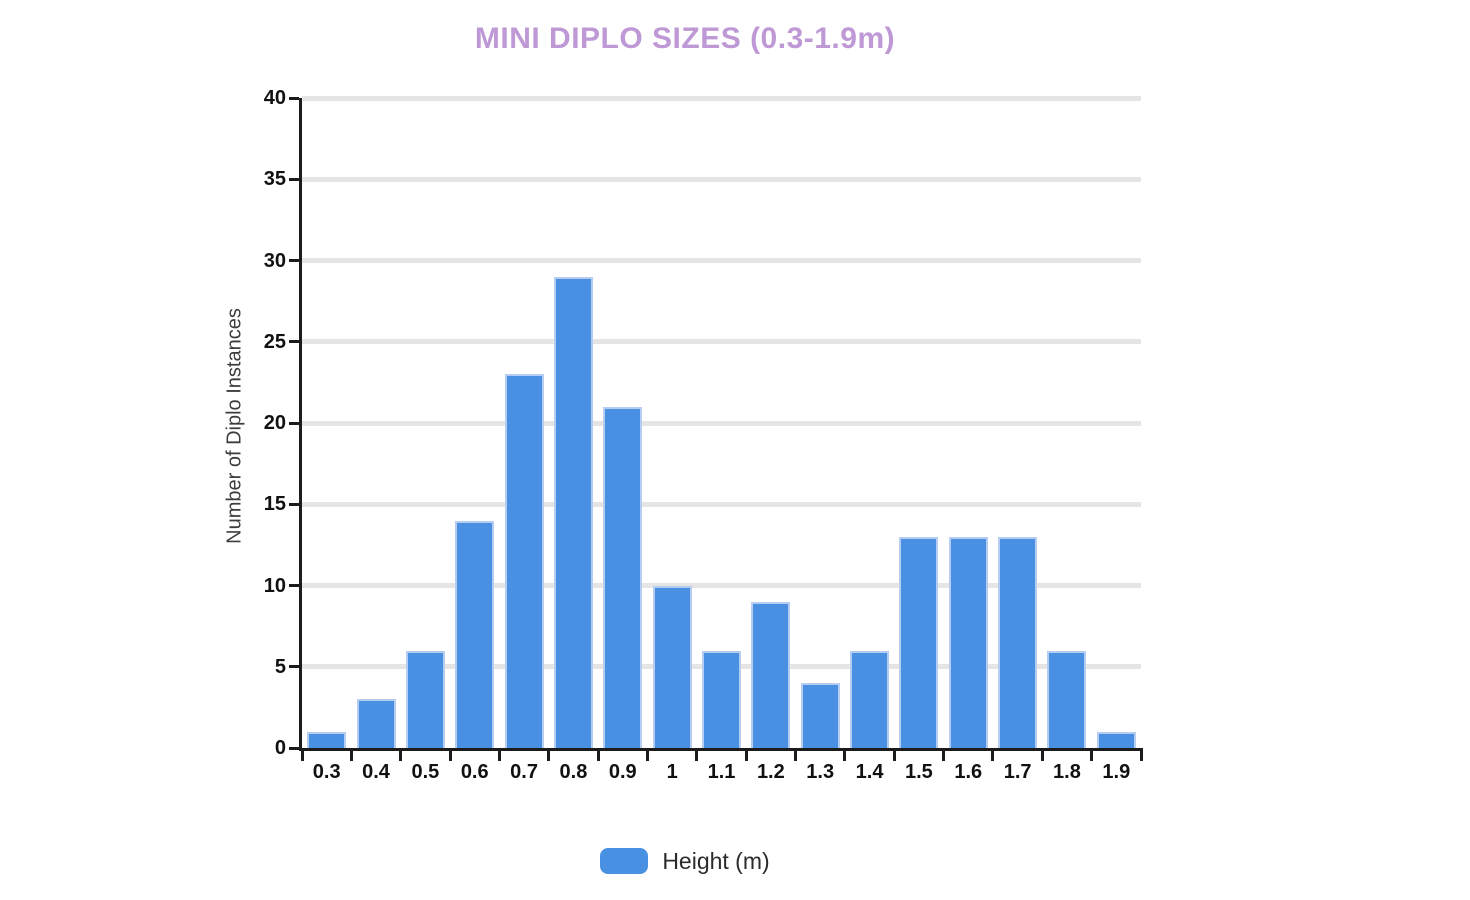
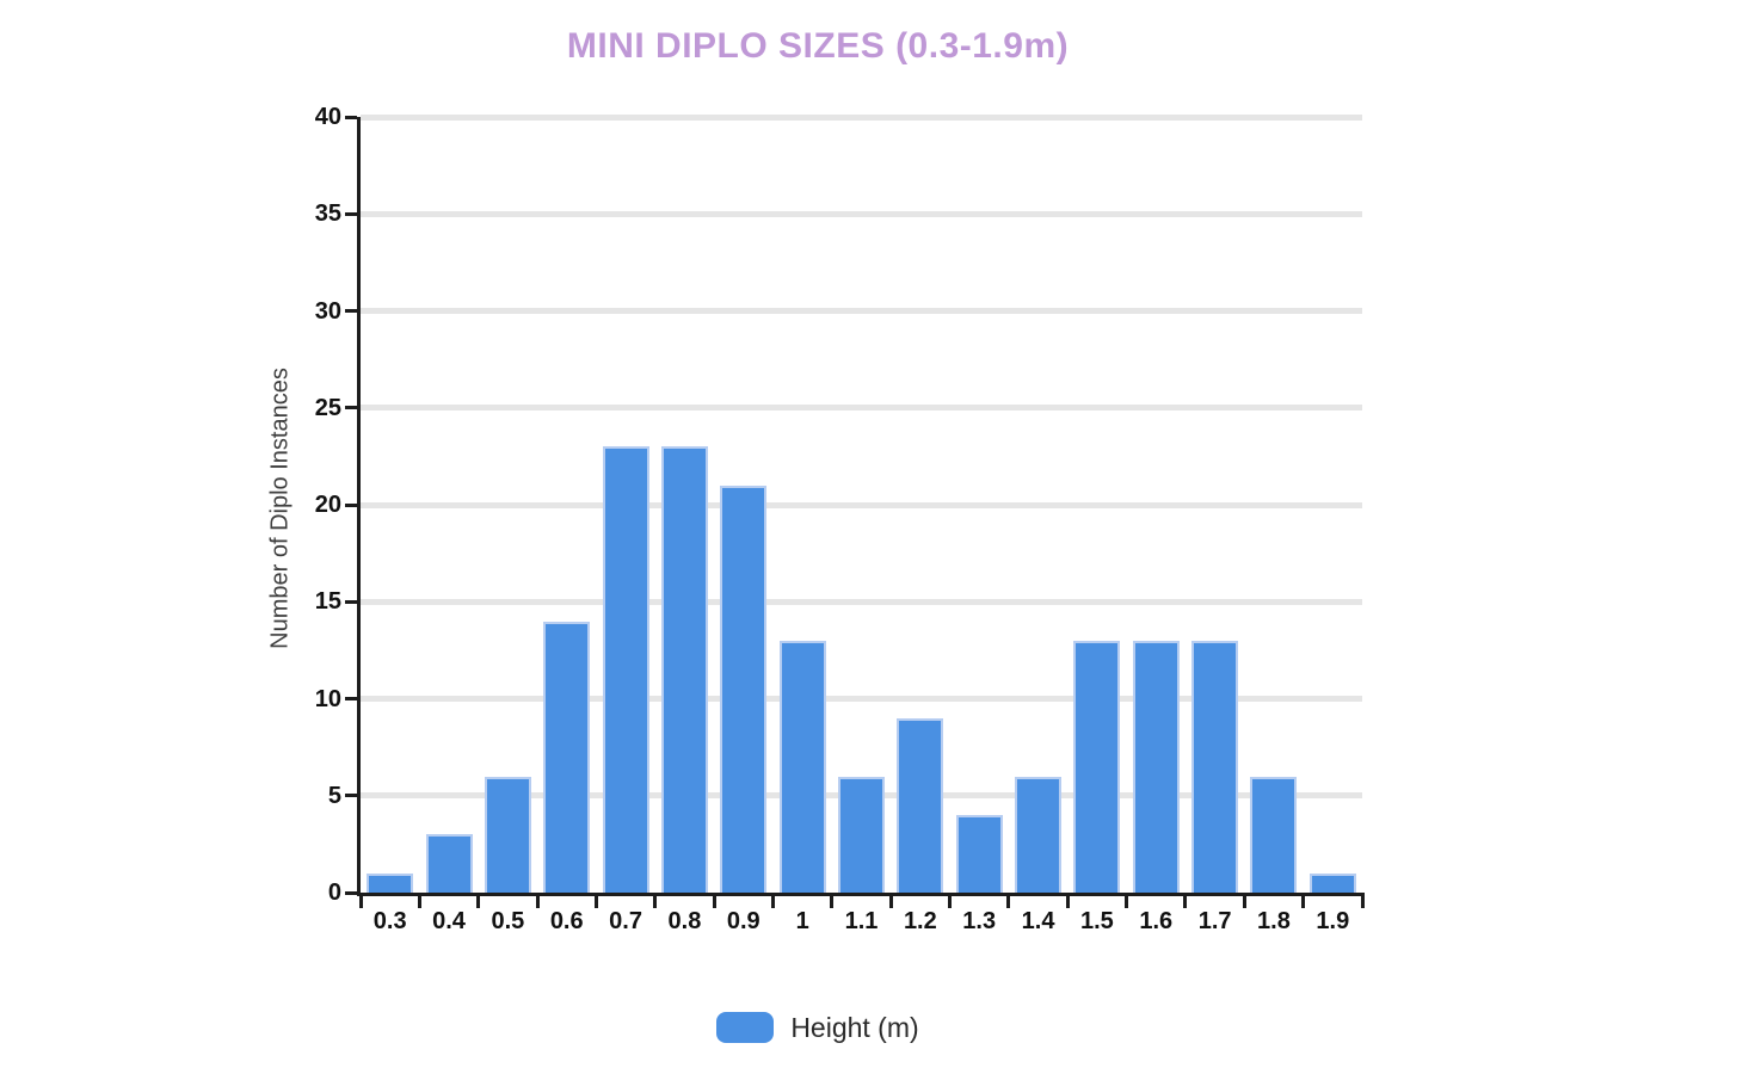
0.8: 29 -> 23
1: 10 -> 13
